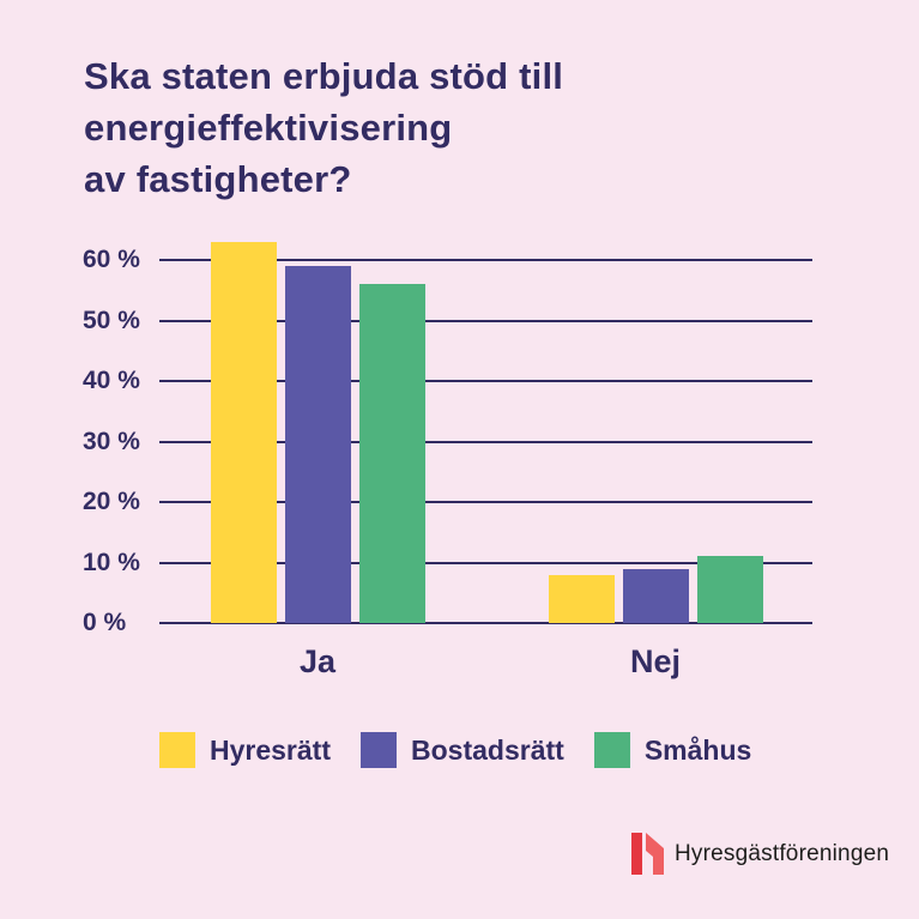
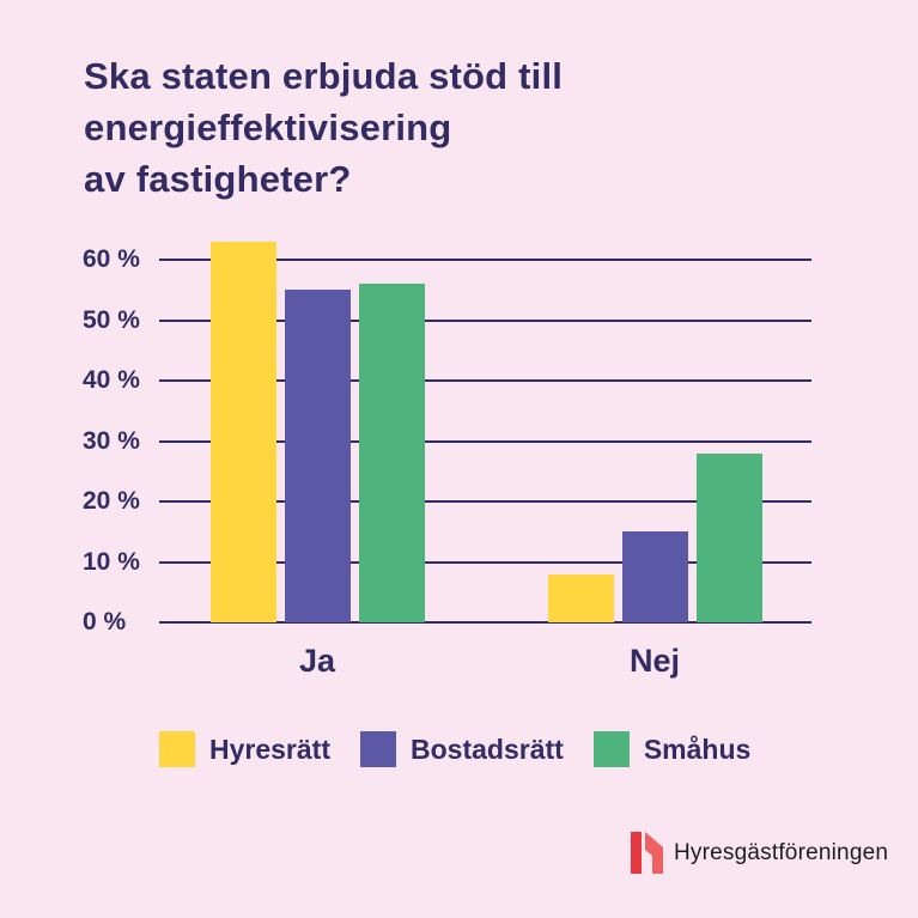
Bostadsrätt/Ja: 59% -> 55%
Bostadsrätt/Nej: 9% -> 15%
Småhus/Nej: 11% -> 28%
